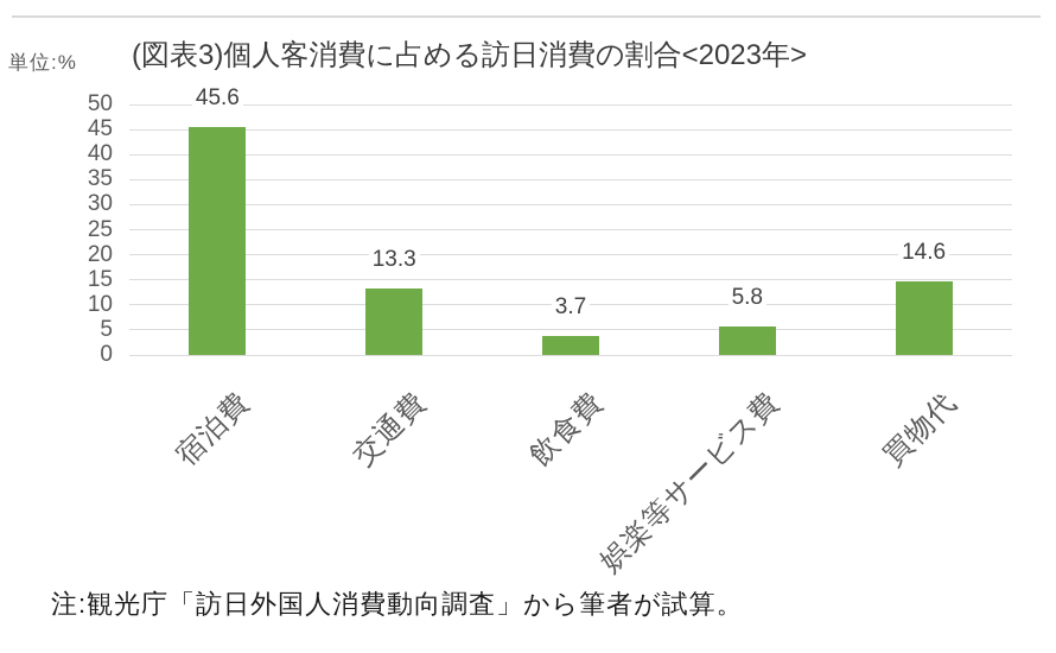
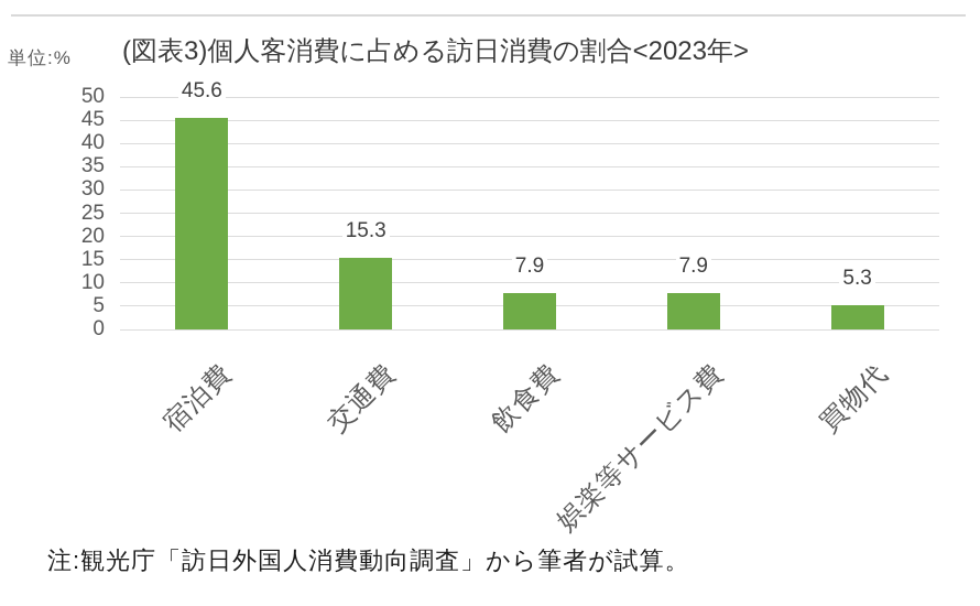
交通費: 13.3 -> 15.3
飲食費: 3.7 -> 7.9
娯楽等サービス費: 5.8 -> 7.9
買物代: 14.6 -> 5.3
